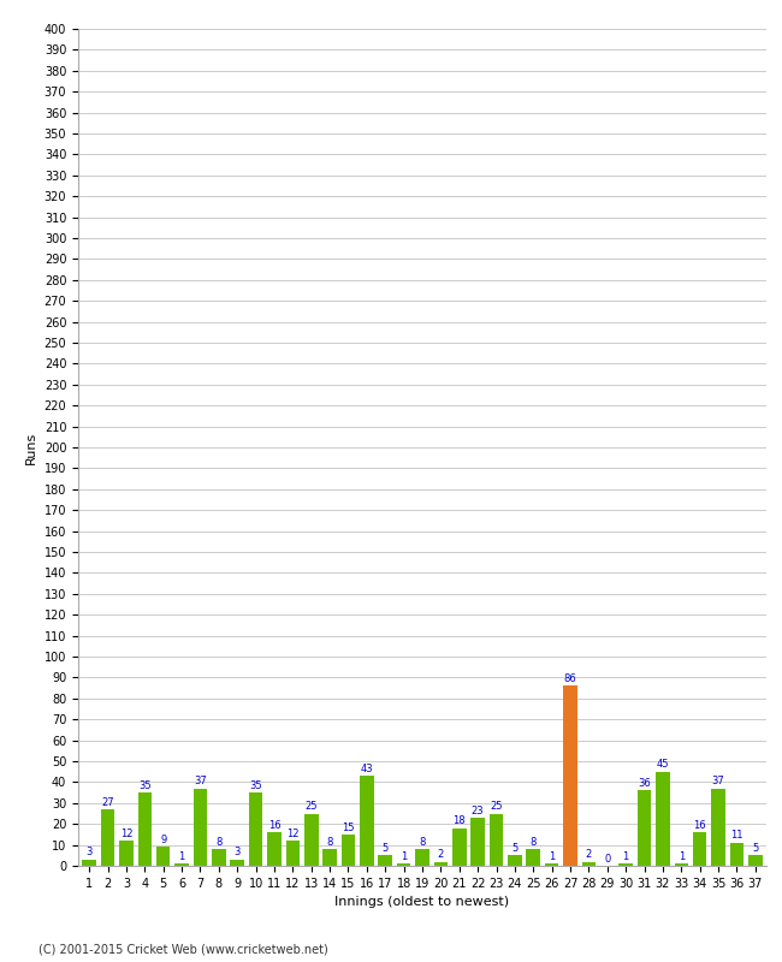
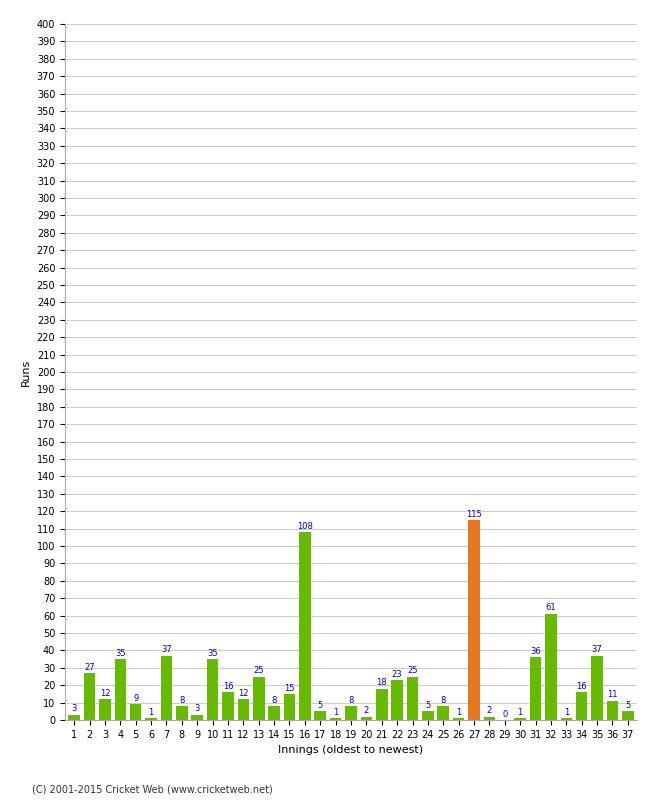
16: 43 -> 108
27: 86 -> 115
32: 45 -> 61
